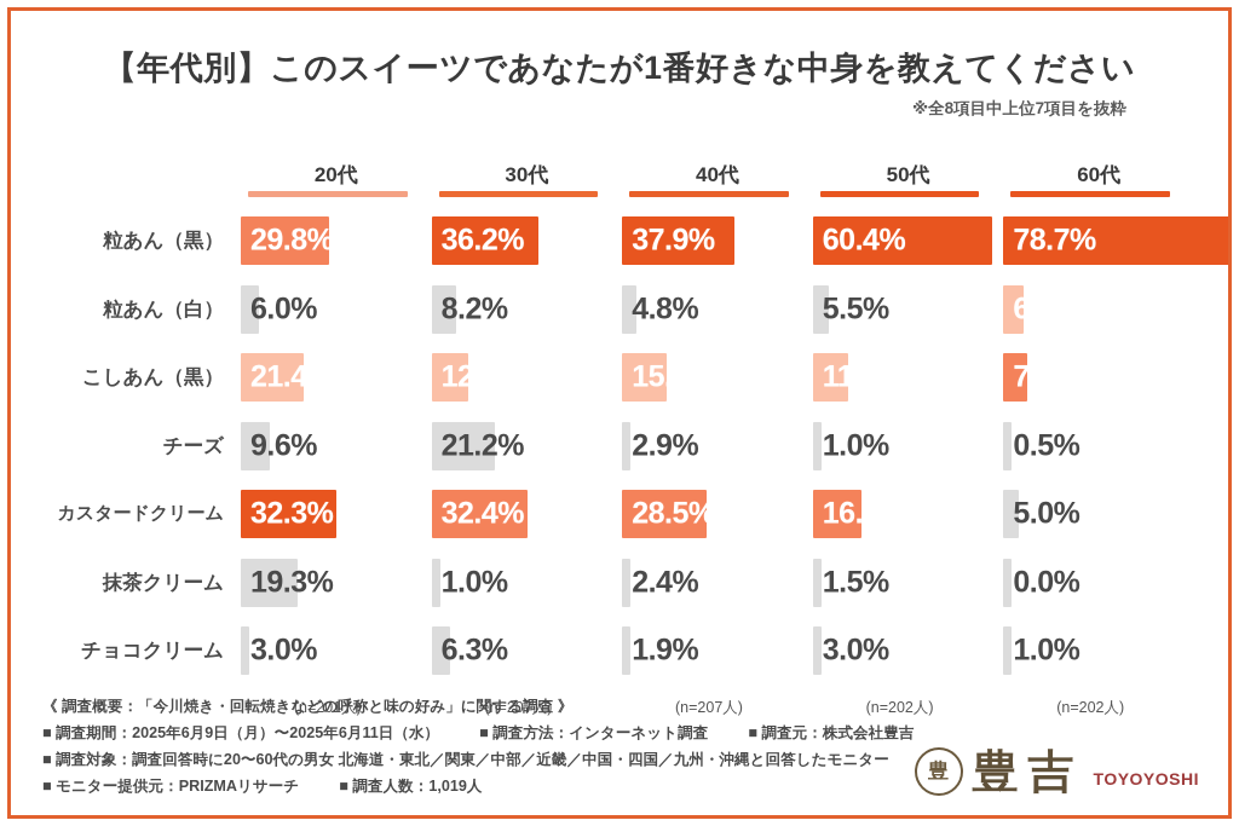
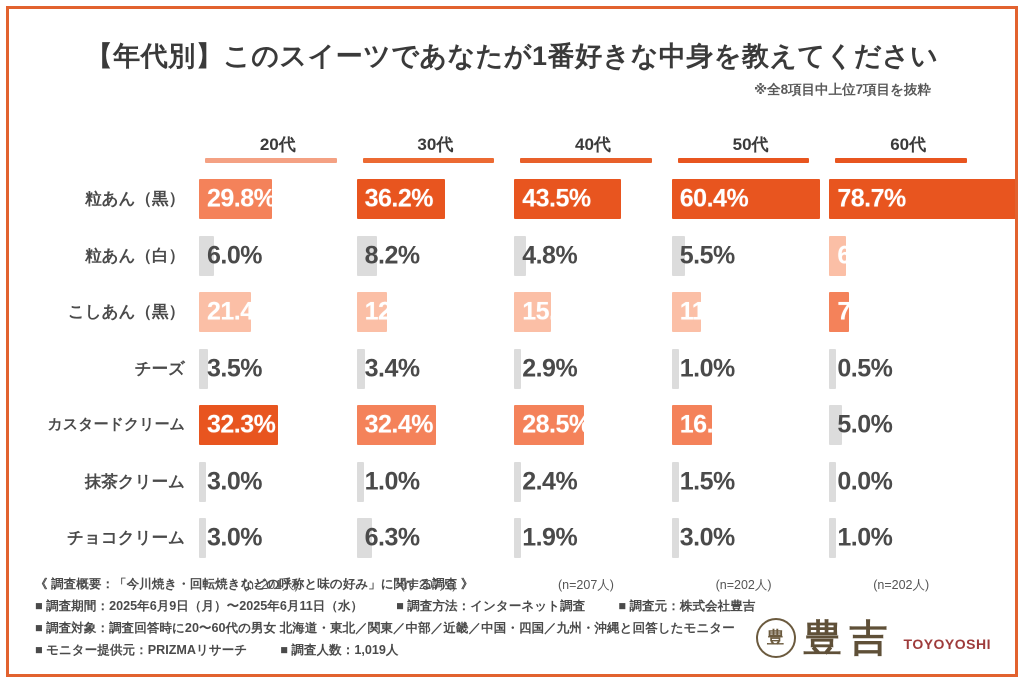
40代/粒あん（黒）: 37.9% -> 43.5%
20代/チーズ: 9.6% -> 3.5%
30代/チーズ: 21.2% -> 3.4%
20代/抹茶クリーム: 19.3% -> 3.0%
